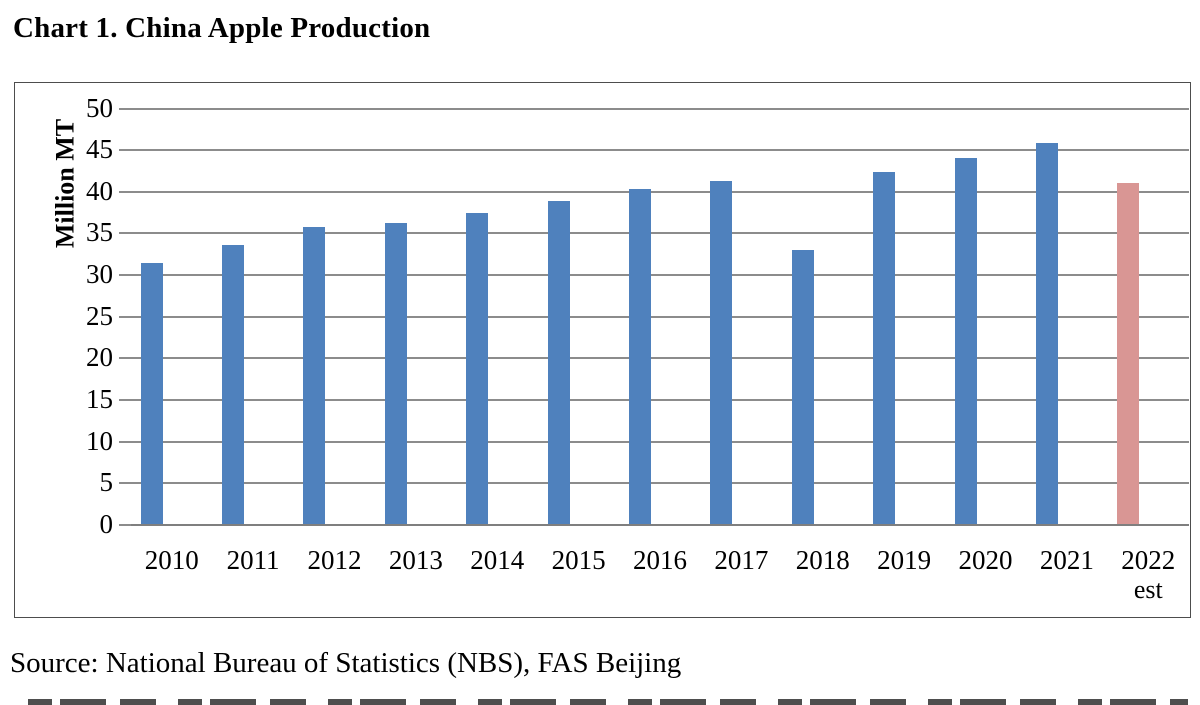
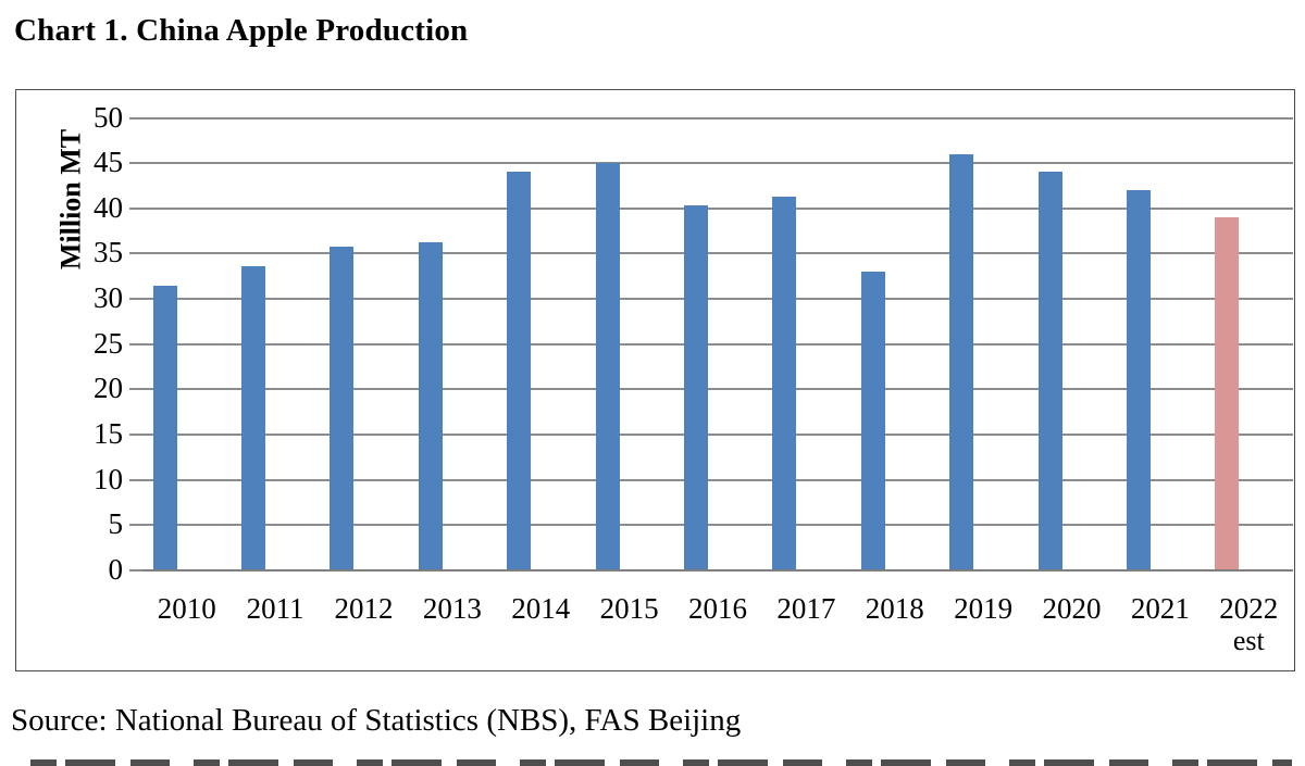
2014: 37 -> 44
2015: 39 -> 45
2019: 42 -> 46
2021: 46 -> 42
2022: 41 -> 39
